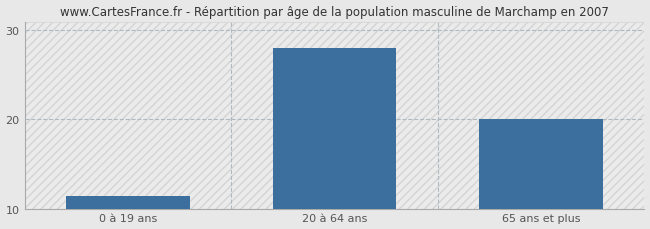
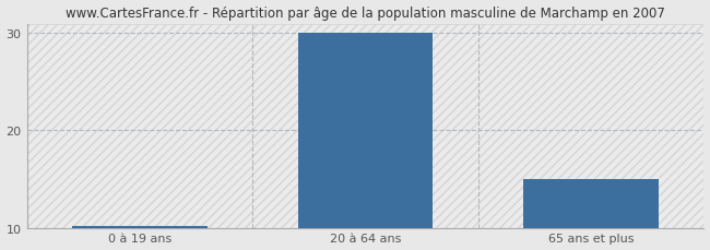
0 à 19 ans: 11.4 -> 10.2
20 à 64 ans: 28.0 -> 30.0
65 ans et plus: 20.0 -> 15.0
